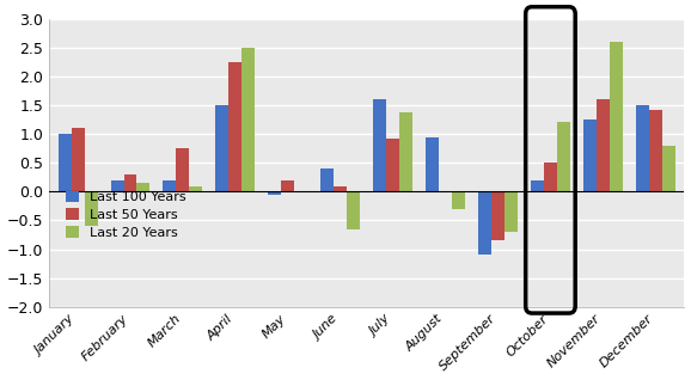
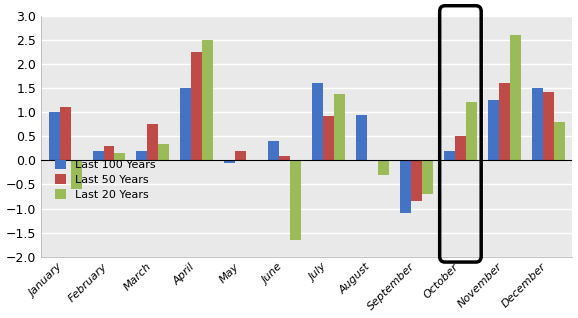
Last 20 Years/March: 0.10 -> 0.35
Last 20 Years/June: -0.65 -> -1.65
